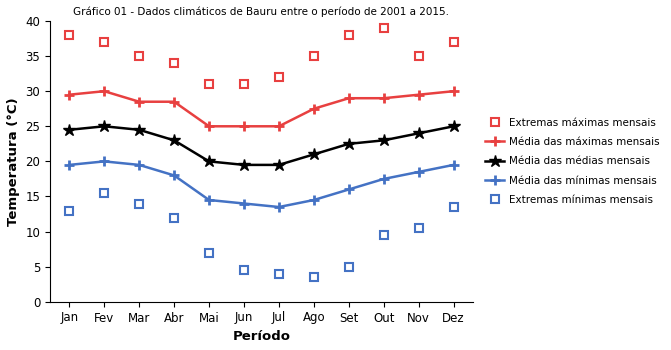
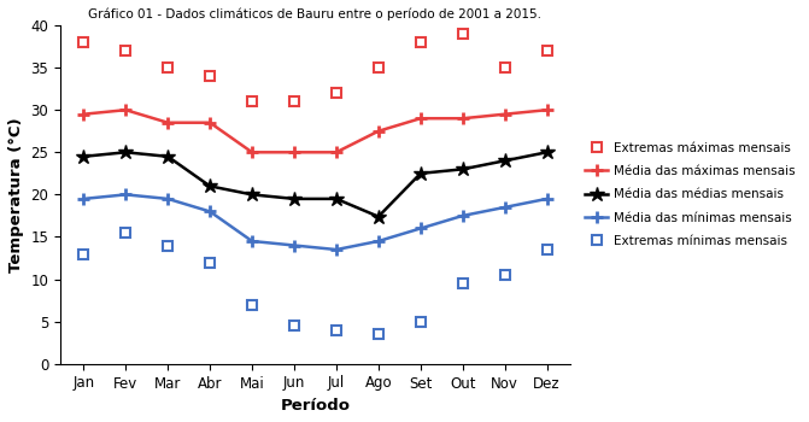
Média das médias mensais/Abr: 23.0 -> 21.0
Média das médias mensais/Ago: 21.0 -> 17.4
